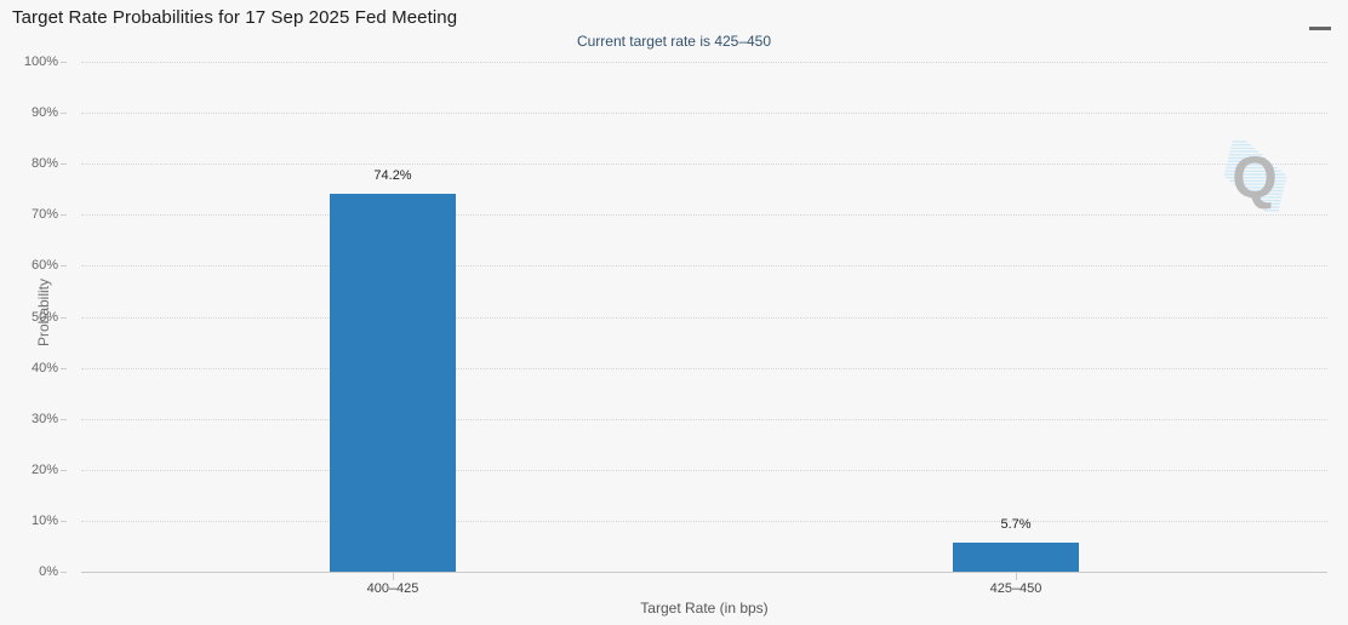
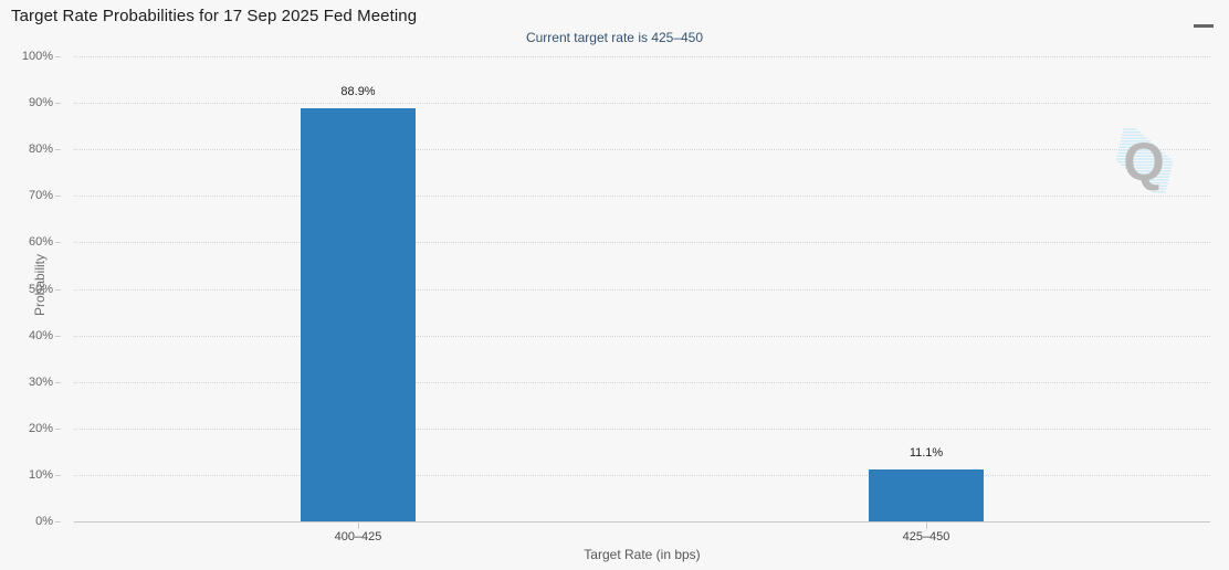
400–425: 74.2% -> 88.9%
425–450: 5.7% -> 11.1%
